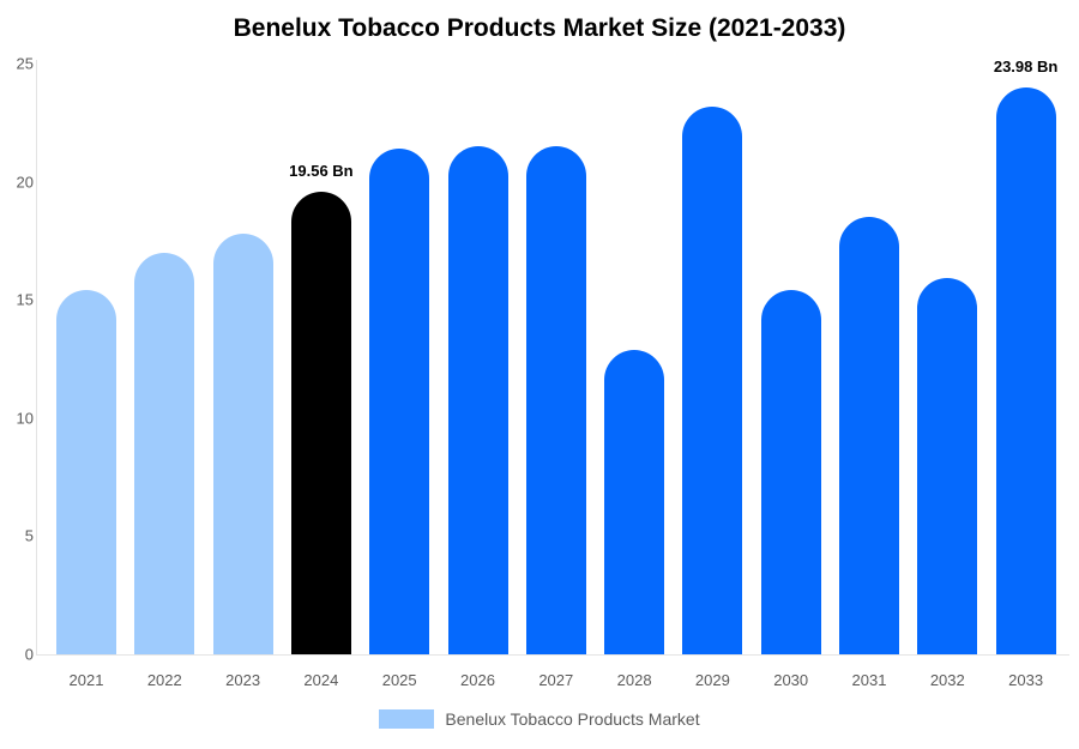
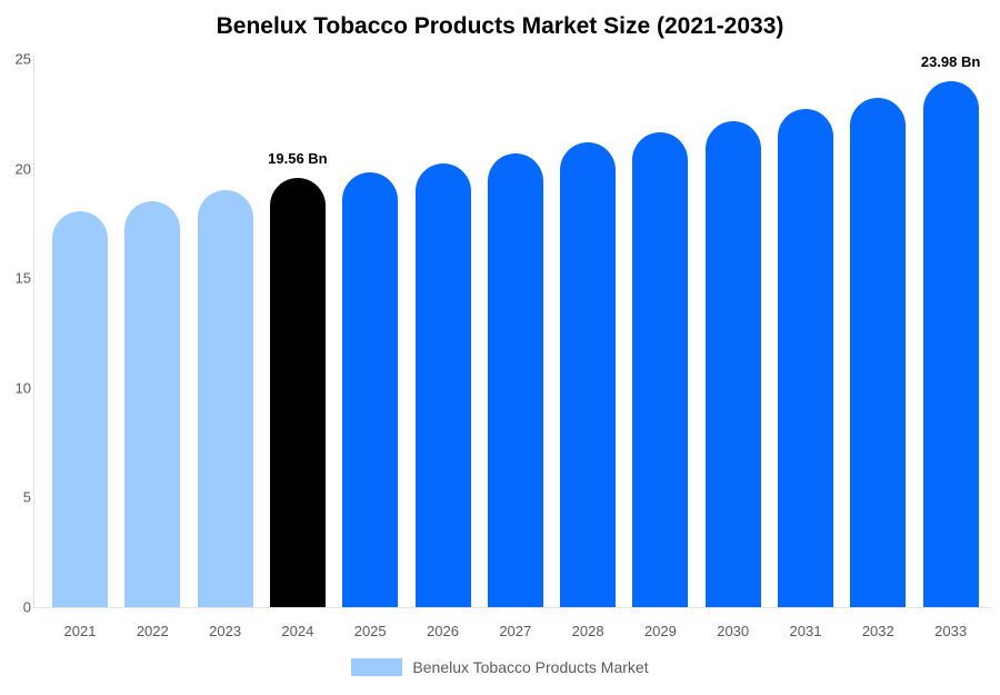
2021: 15.4 -> 18.1
2022: 17.0 -> 18.5
2023: 17.8 -> 19.0
2025: 21.4 -> 19.8
2026: 21.5 -> 20.2
2027: 21.5 -> 20.7
2028: 12.9 -> 21.2
2029: 23.2 -> 21.7
2030: 15.4 -> 22.1
2031: 18.5 -> 22.7
2032: 15.9 -> 23.2
